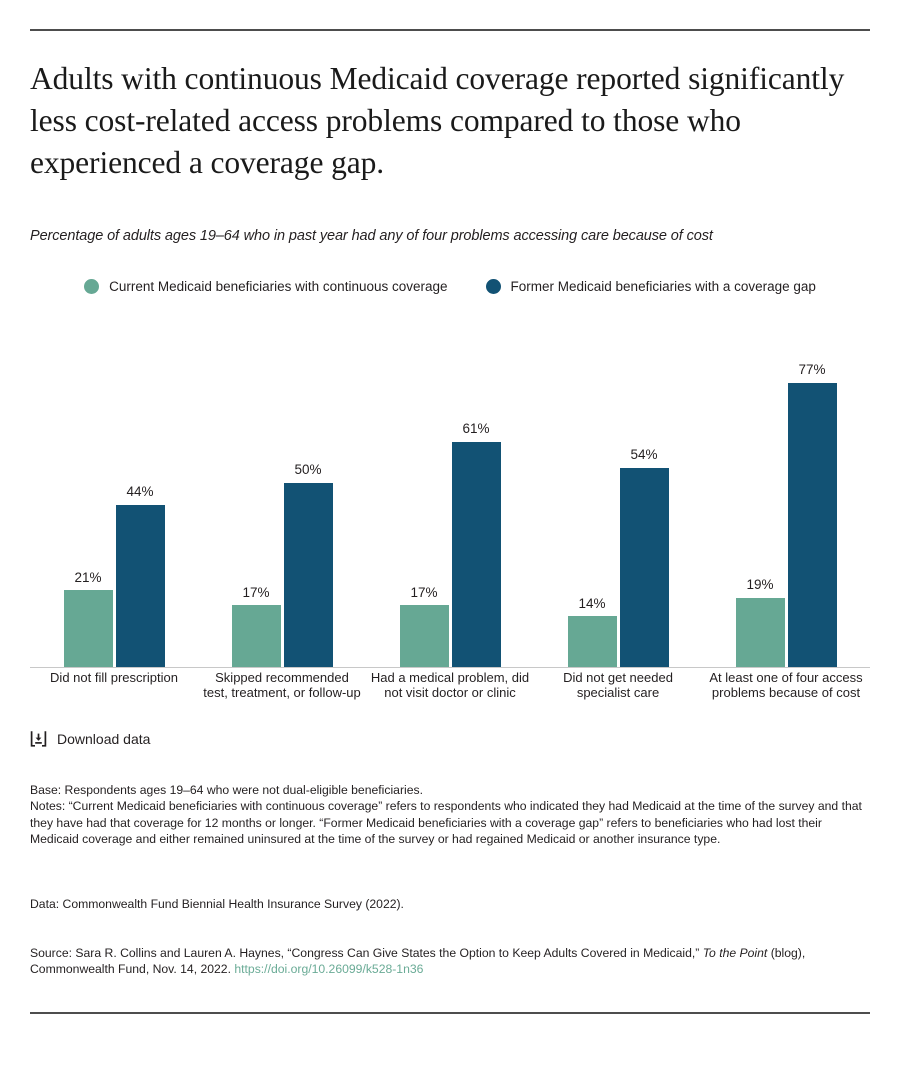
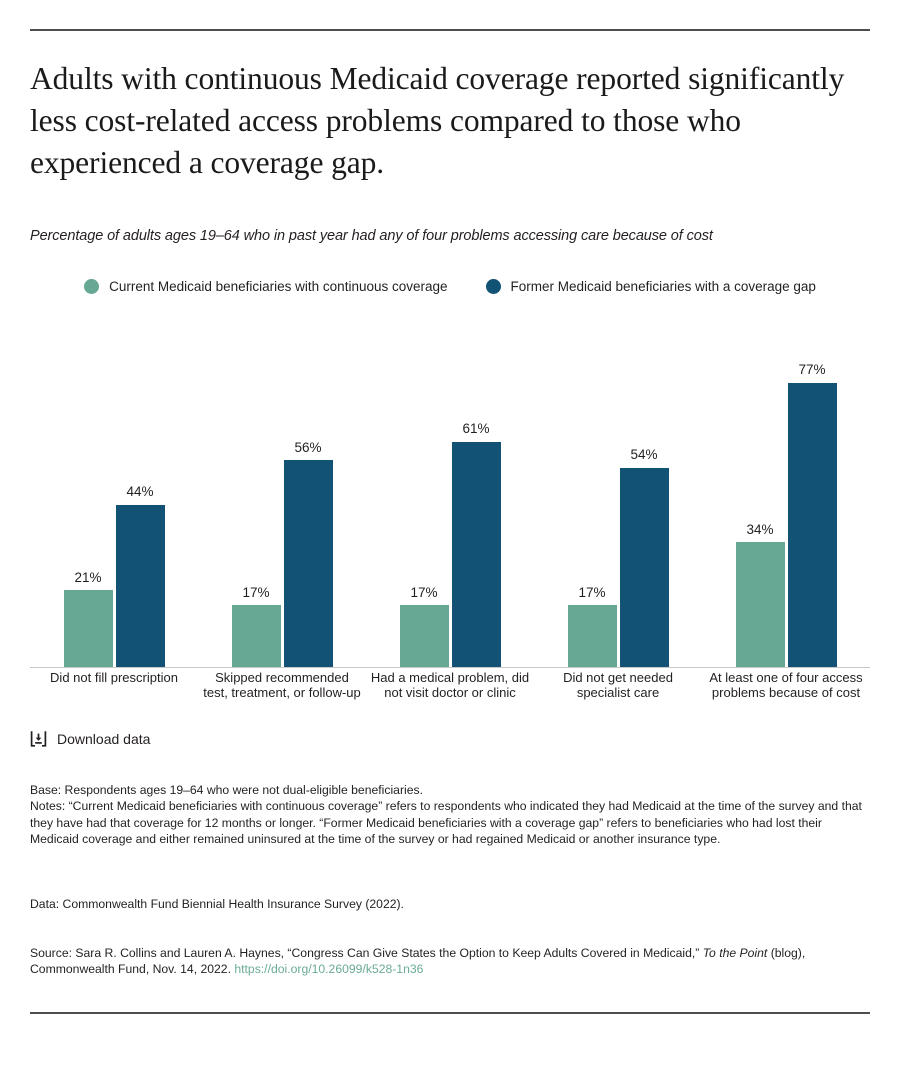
Former Medicaid beneficiaries with a coverage gap/Skipped recommended test, treatment, or follow-up: 50% -> 56%
Current Medicaid beneficiaries with continuous coverage/Did not get needed specialist care: 14% -> 17%
Current Medicaid beneficiaries with continuous coverage/At least one of four access problems because of cost: 19% -> 34%
